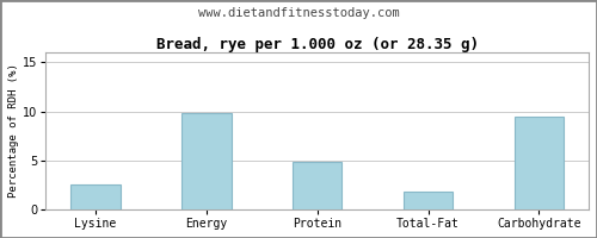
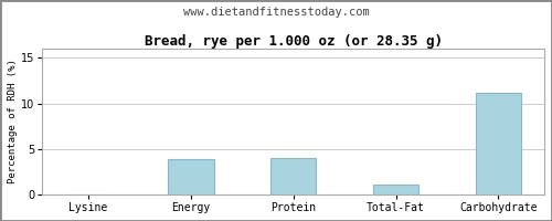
Lysine: 2.6 -> 0.1
Energy: 9.8 -> 3.9
Protein: 4.8 -> 4.0
Total-Fat: 1.8 -> 1.1
Carbohydrate: 9.4 -> 11.2
